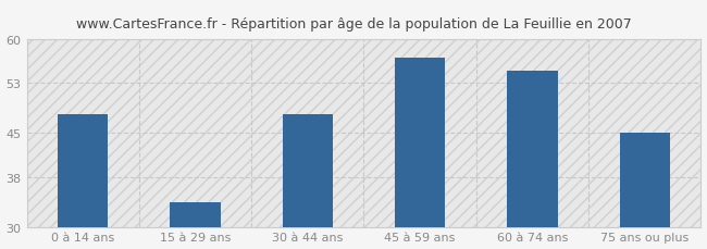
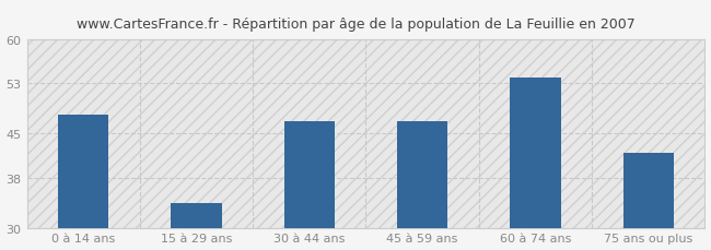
30 à 44 ans: 48 -> 47
45 à 59 ans: 57 -> 47
60 à 74 ans: 55 -> 54
75 ans ou plus: 45 -> 42
